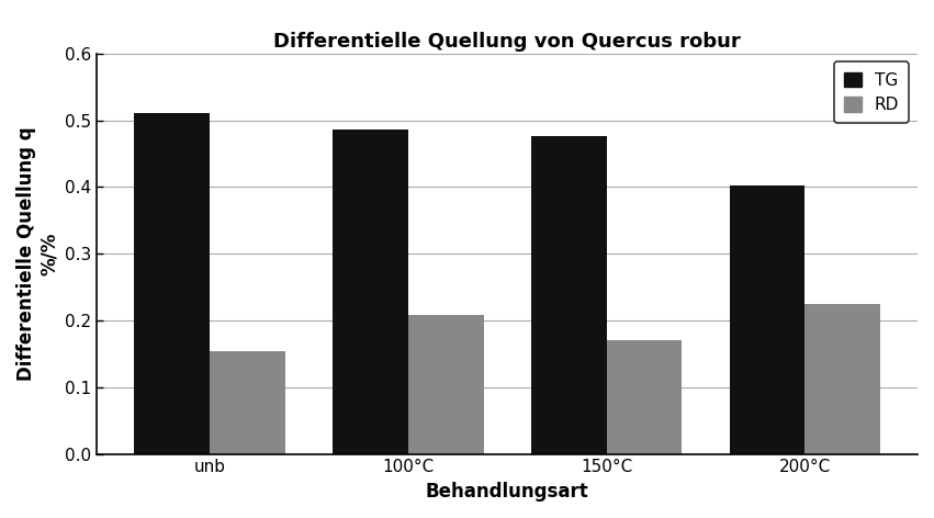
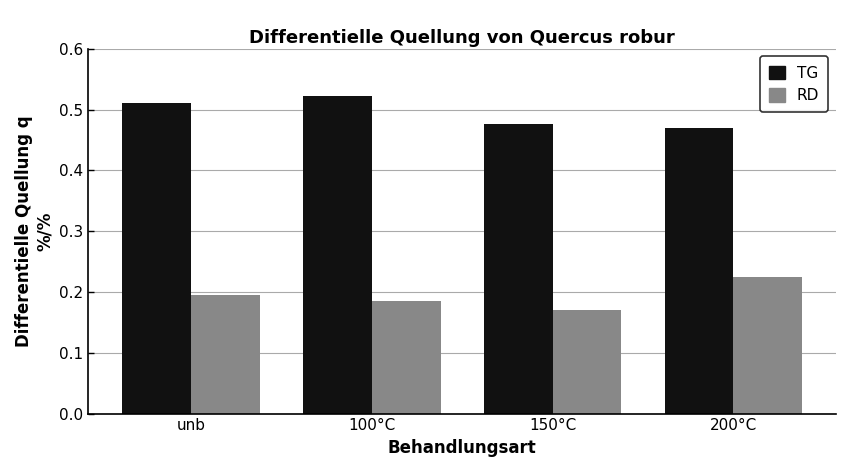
RD/unb: 0.154 -> 0.195
TG/100°C: 0.486 -> 0.522
RD/100°C: 0.208 -> 0.185
TG/200°C: 0.402 -> 0.470
